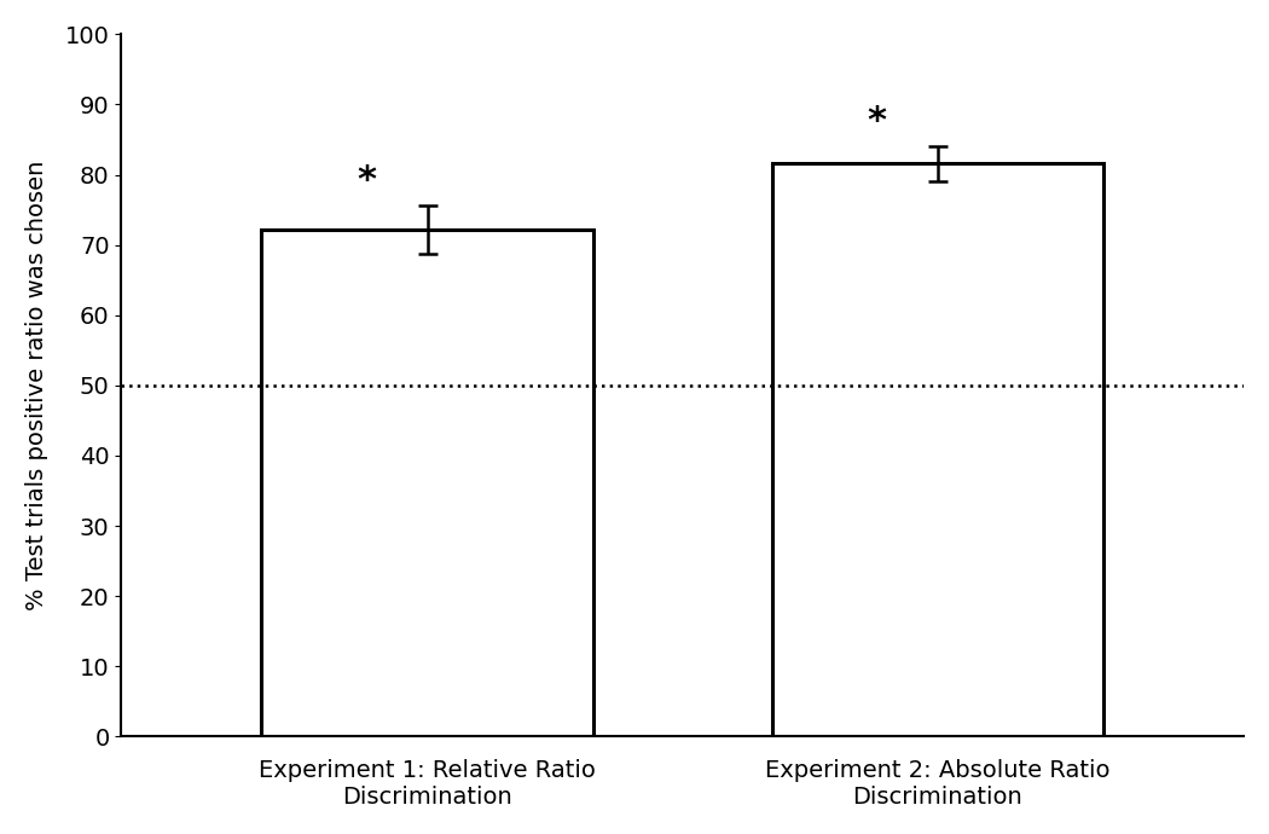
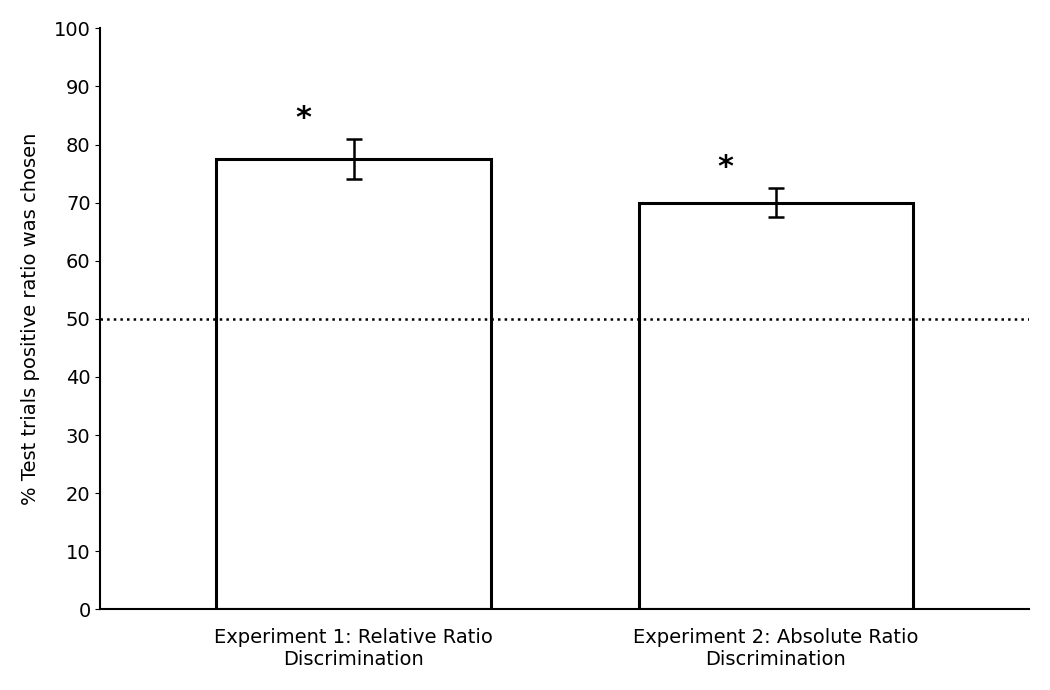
Experiment 1: Relative Ratio Discrimination: 72.2 -> 77.5
Experiment 2: Absolute Ratio Discrimination: 81.6 -> 70.0
